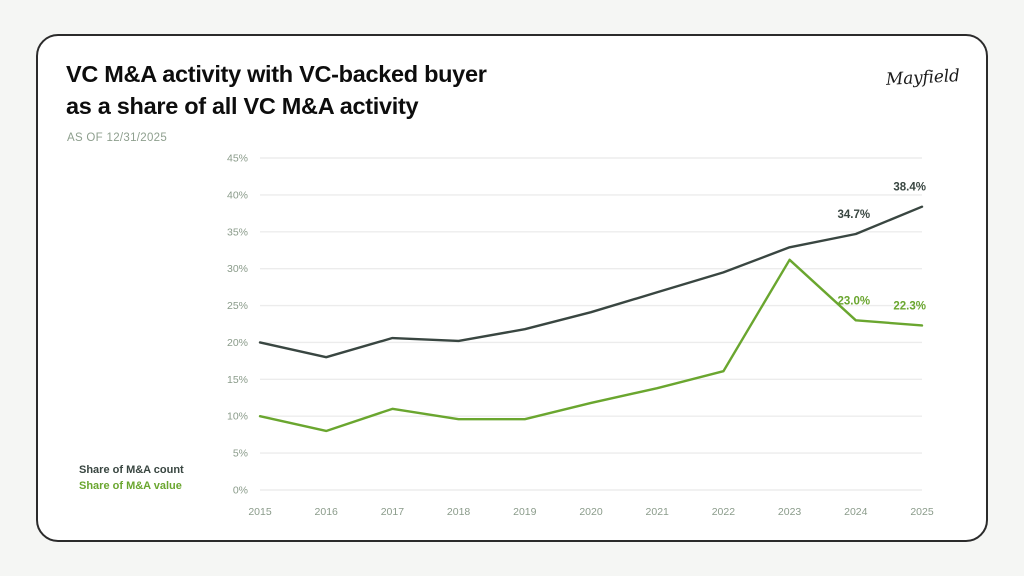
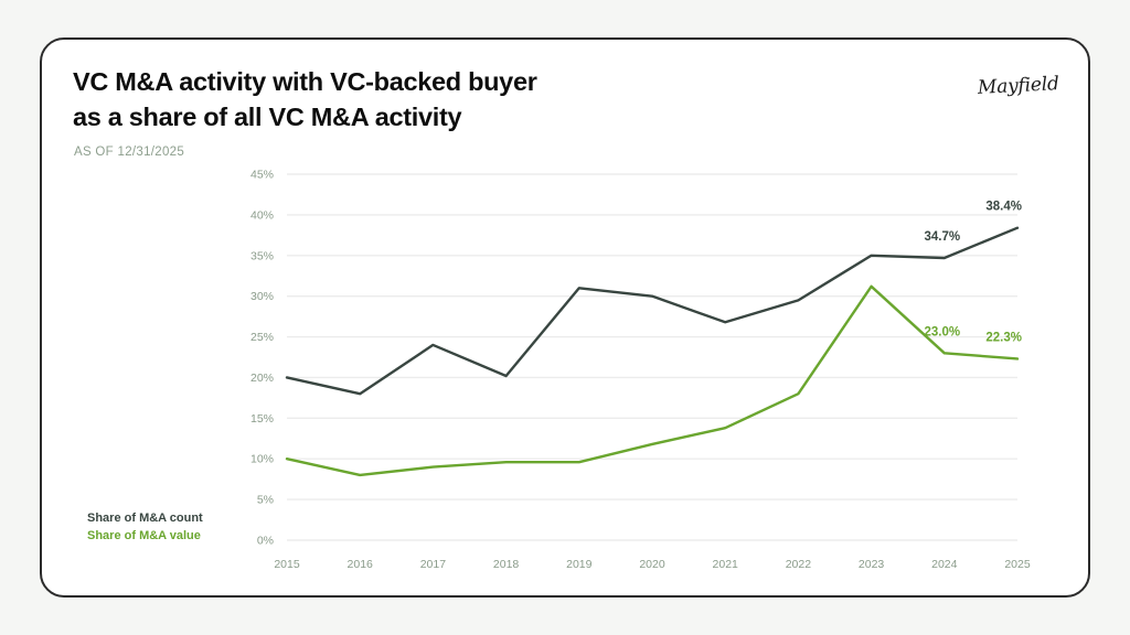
Share of M&A count/2017: 21% -> 24%
Share of M&A value/2017: 11% -> 9%
Share of M&A count/2019: 22% -> 31%
Share of M&A count/2020: 24% -> 30%
Share of M&A value/2022: 16% -> 18%
Share of M&A count/2023: 33% -> 35%
